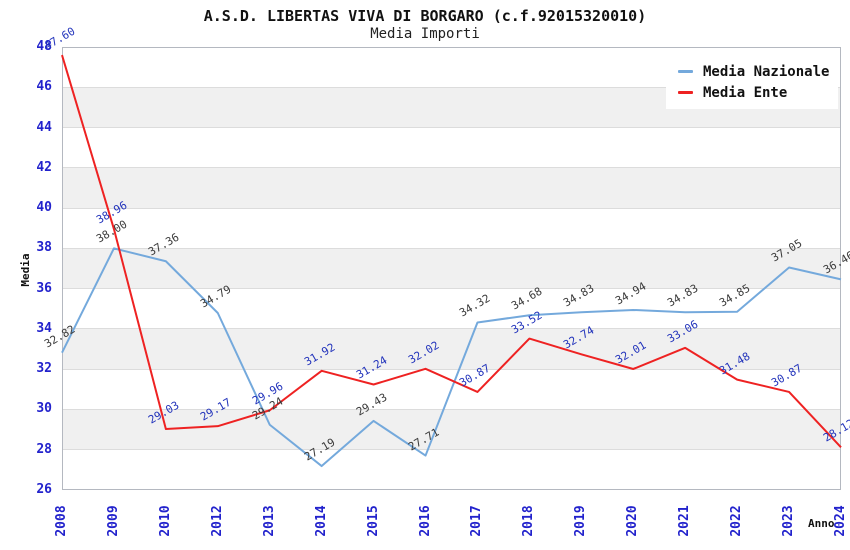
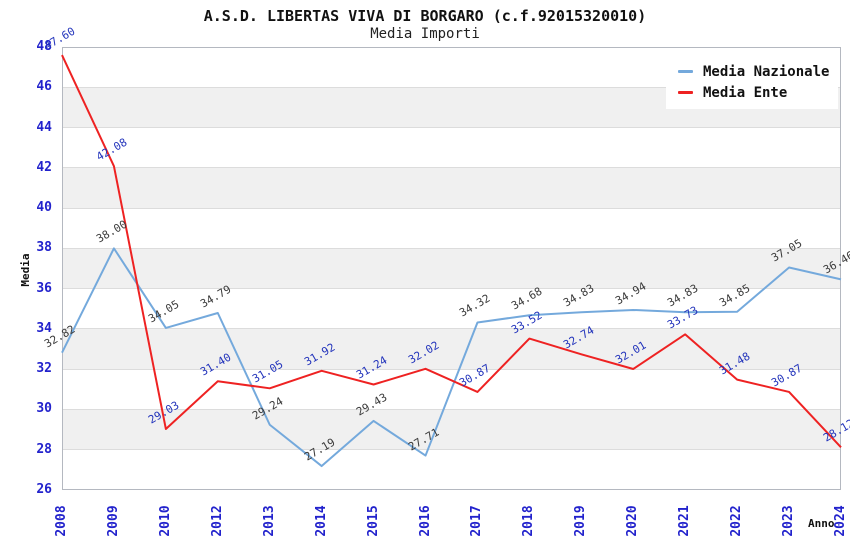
Media Ente/2009: 38.96 -> 42.08
Media Nazionale/2010: 37.36 -> 34.05
Media Ente/2012: 29.17 -> 31.40
Media Ente/2013: 29.96 -> 31.05
Media Ente/2021: 33.06 -> 33.73
